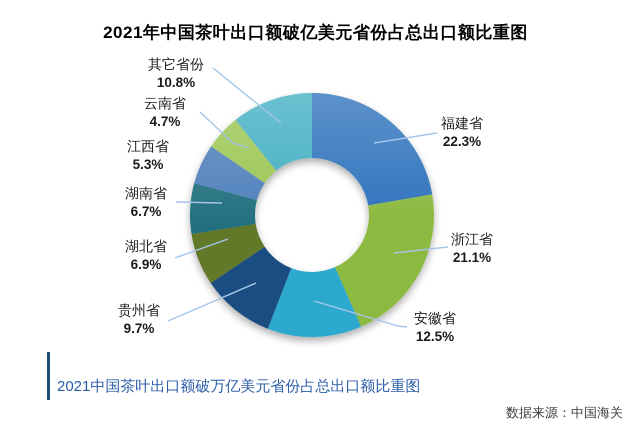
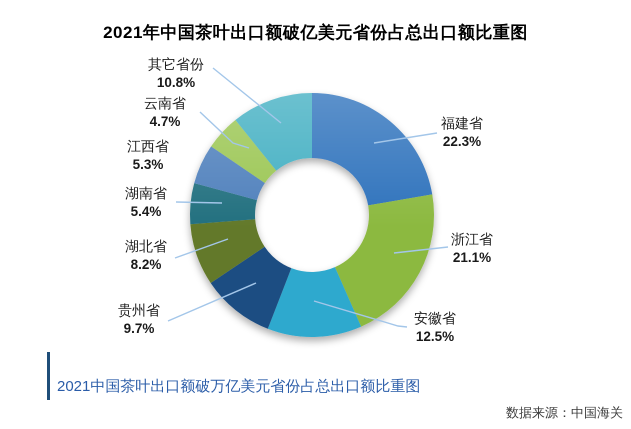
湖北省: 6.9% -> 8.2%
湖南省: 6.7% -> 5.4%
